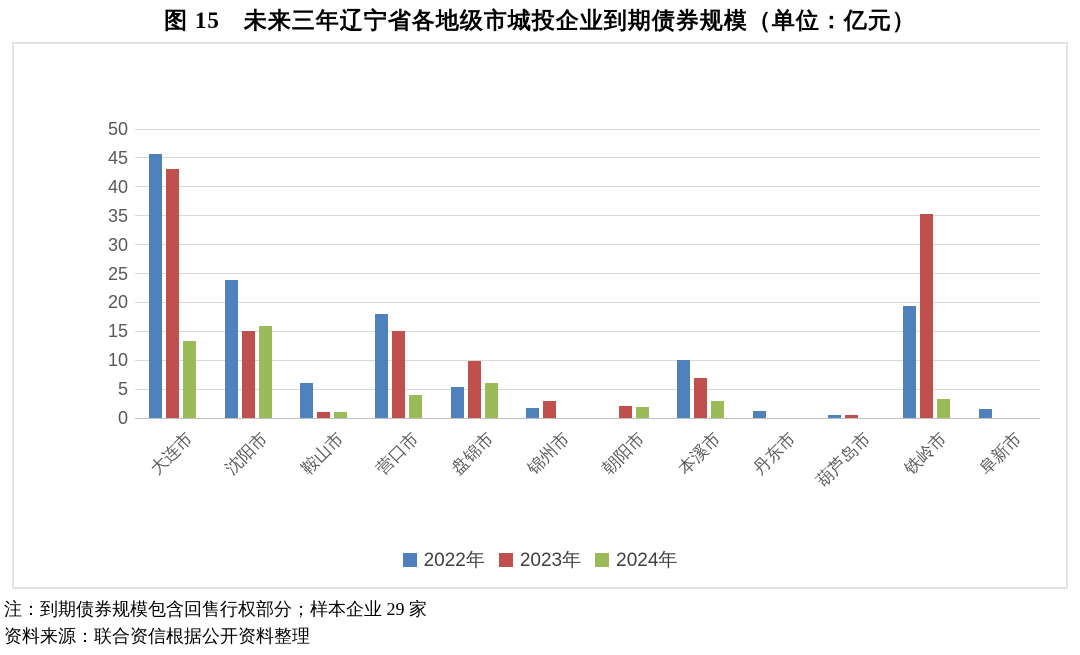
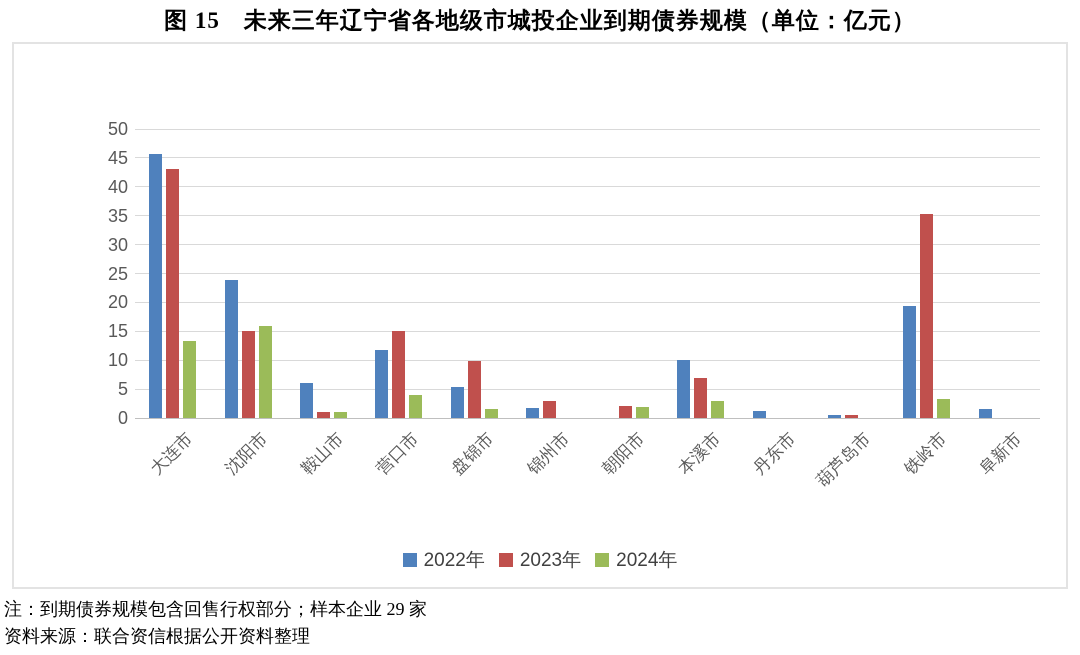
2022年/营口市: 18 -> 12
2024年/盘锦市: 6 -> 2
